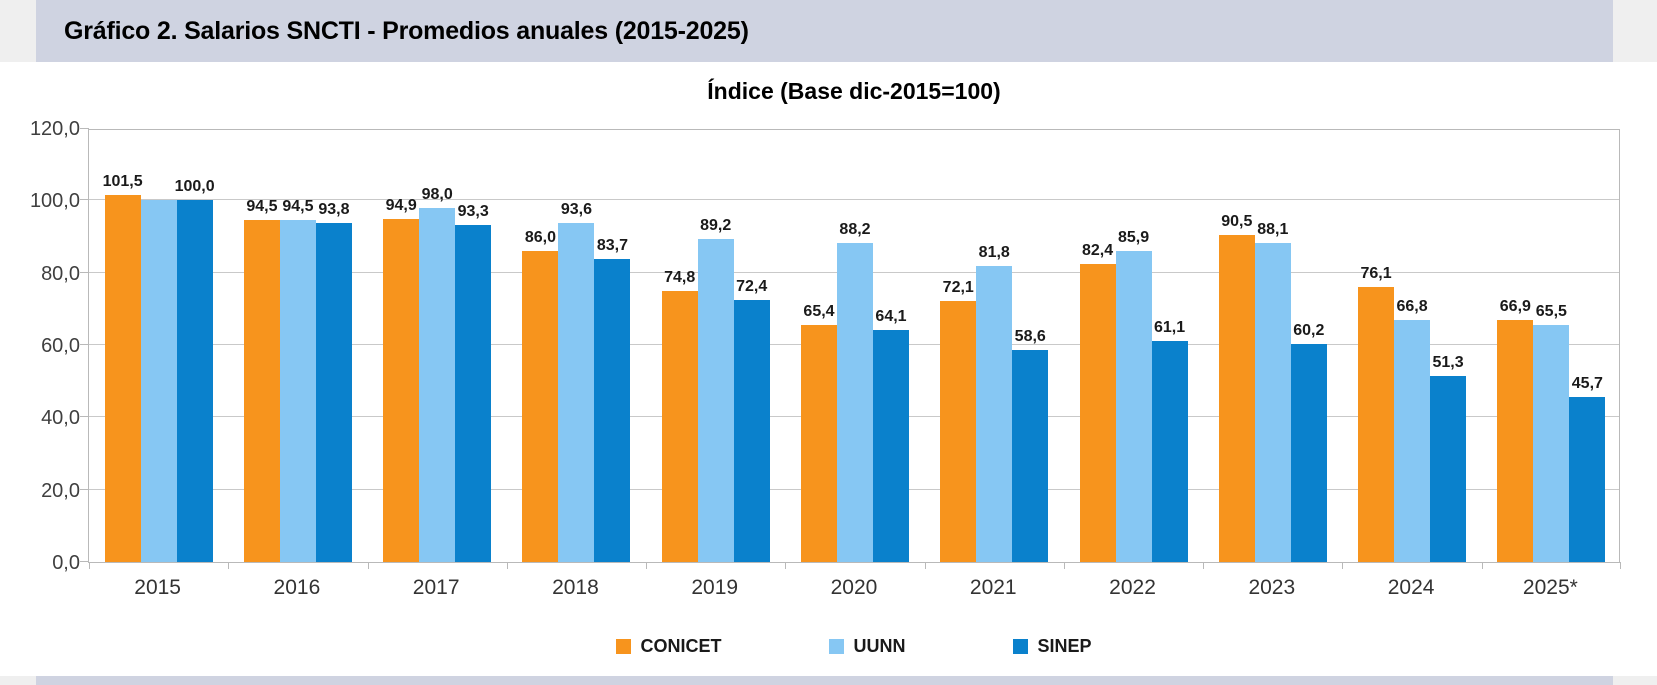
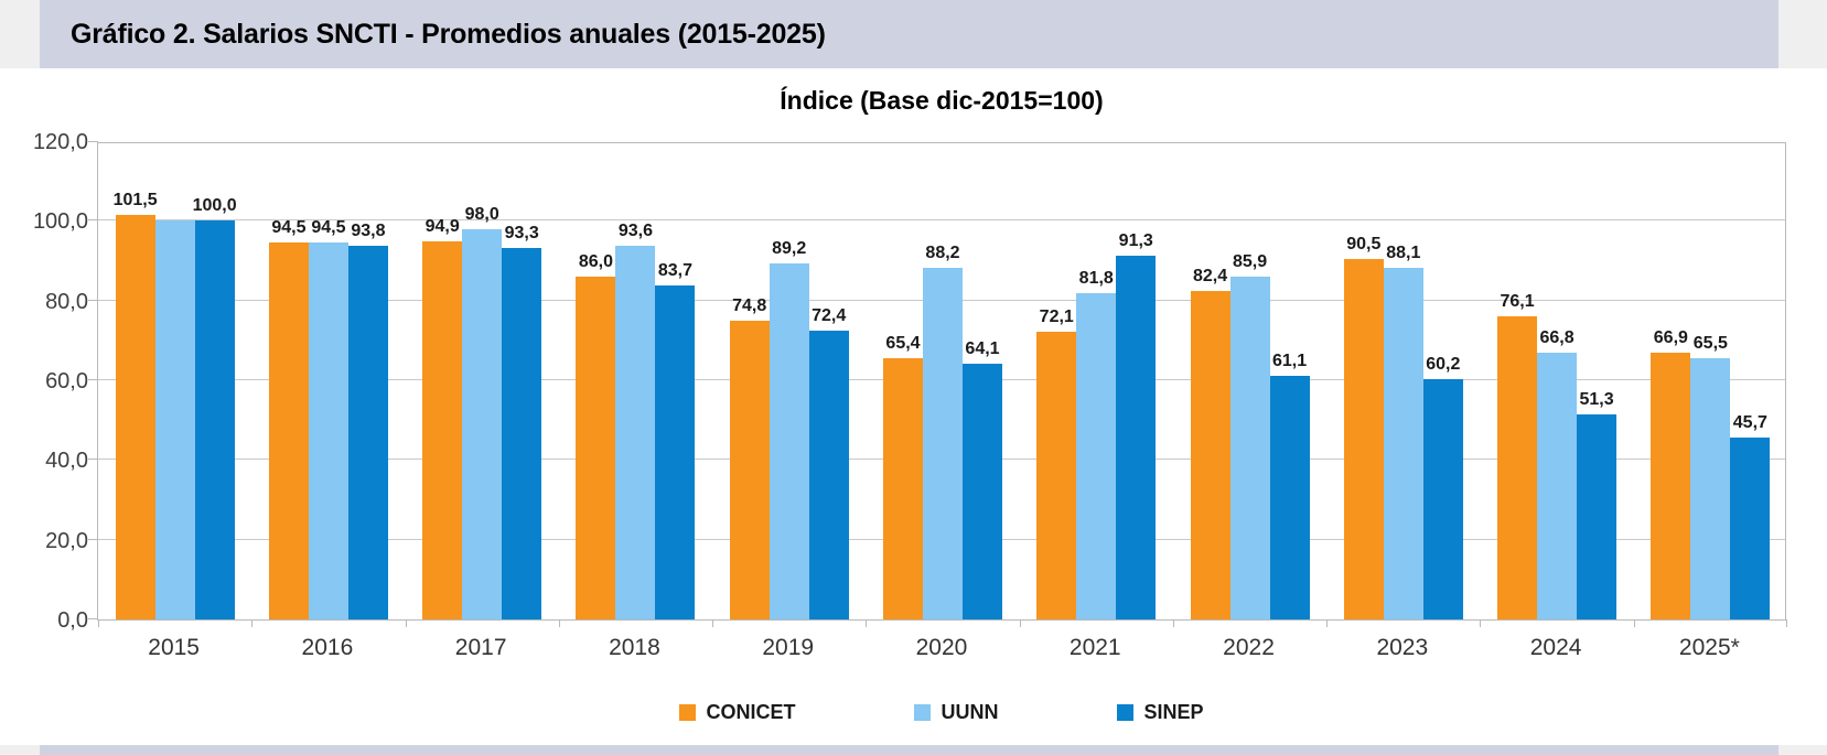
SINEP/2021: 58,6 -> 91,3
